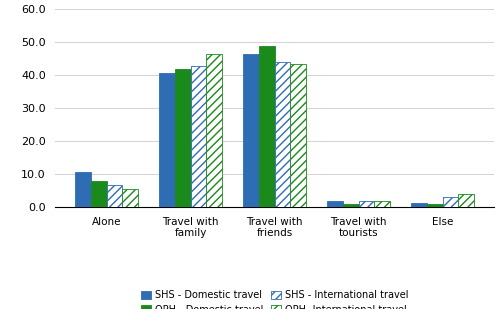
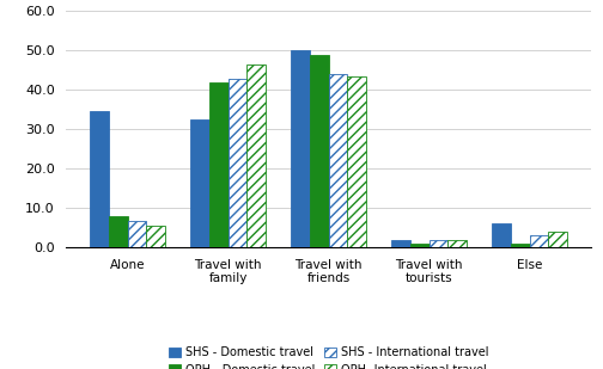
SHS - Domestic travel/Alone: 10.7 -> 34.5
SHS - Domestic travel/Travel with family: 40.7 -> 32.5
SHS - Domestic travel/Travel with friends: 46.4 -> 50.0
SHS - Domestic travel/Else: 1.2 -> 6.0
